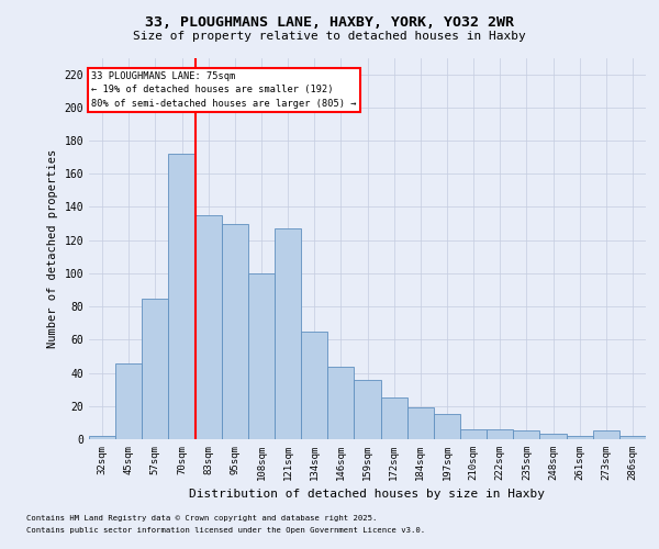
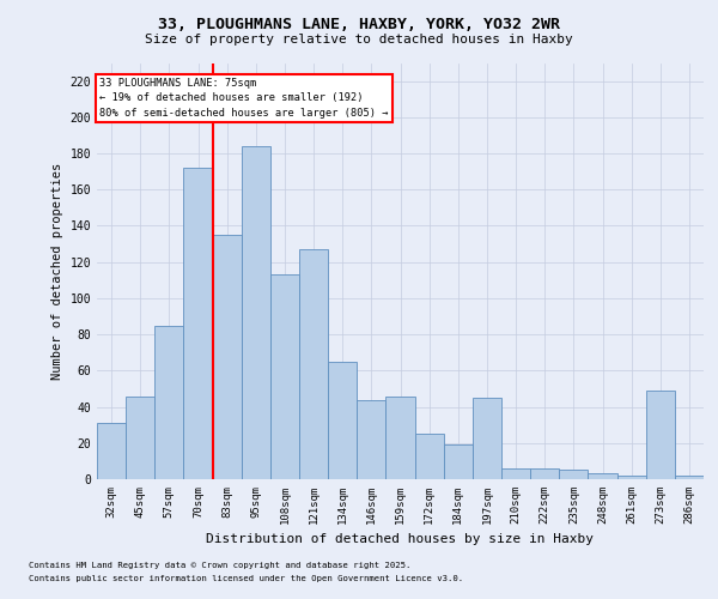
32sqm: 2 -> 31
95sqm: 130 -> 184
108sqm: 100 -> 113
159sqm: 36 -> 46
197sqm: 15 -> 45
273sqm: 5 -> 49
